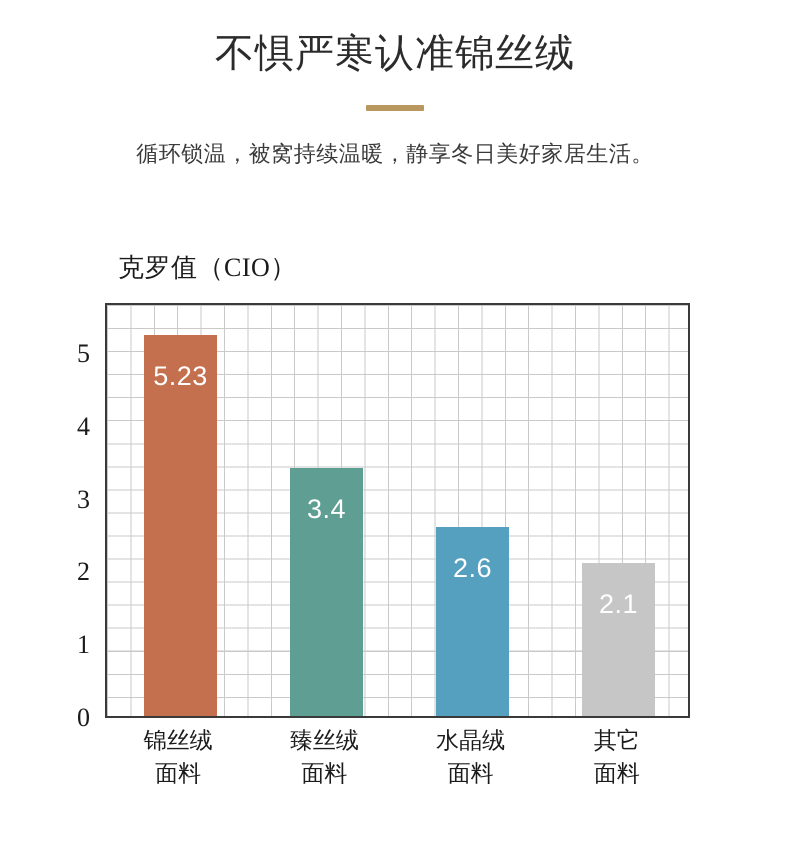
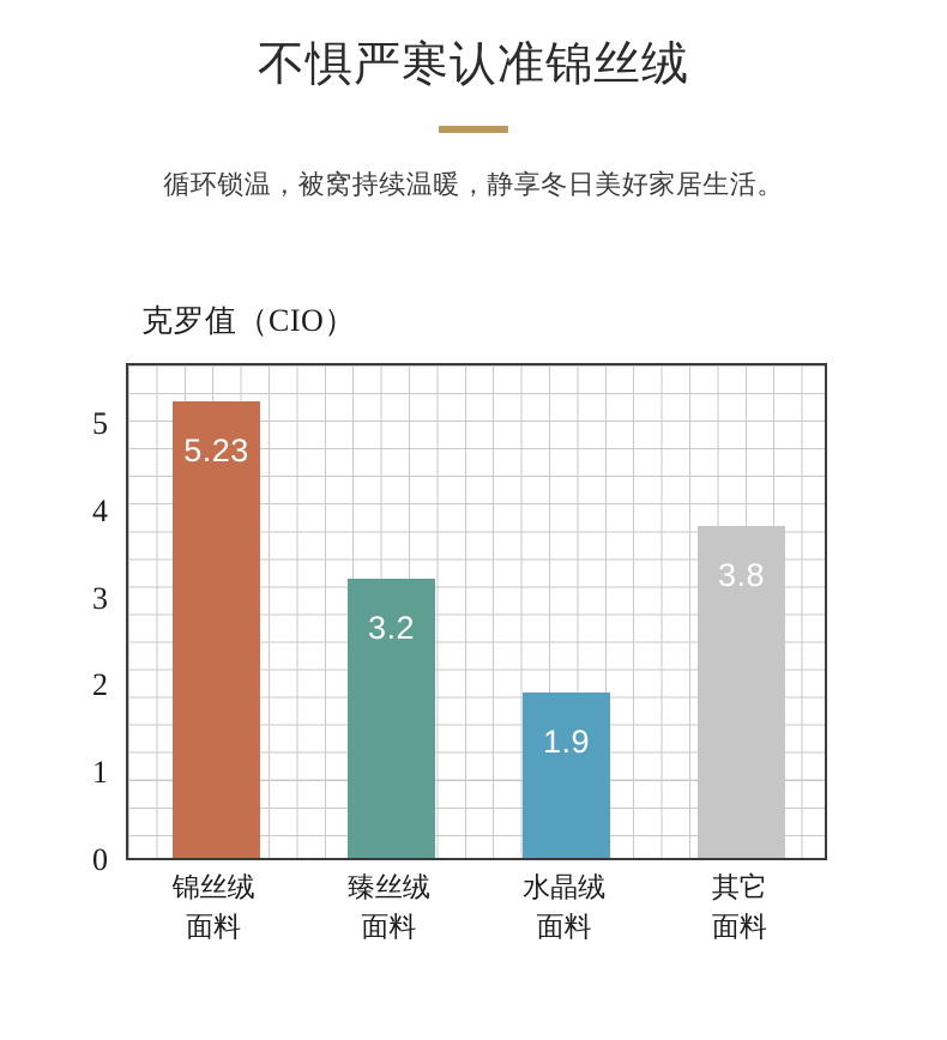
臻丝绒面料: 3.4 -> 3.2
水晶绒面料: 2.6 -> 1.9
其它面料: 2.1 -> 3.8
